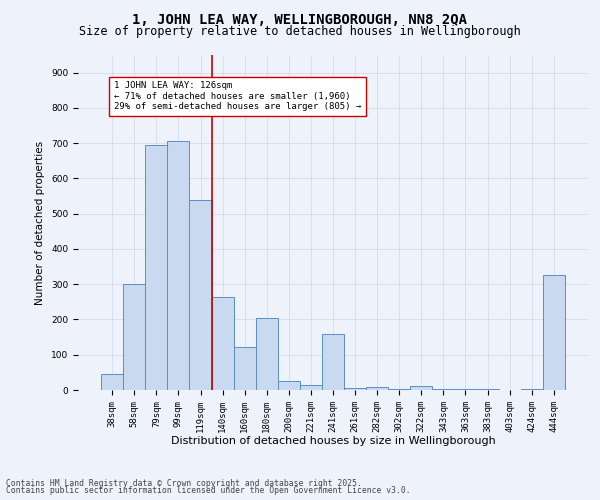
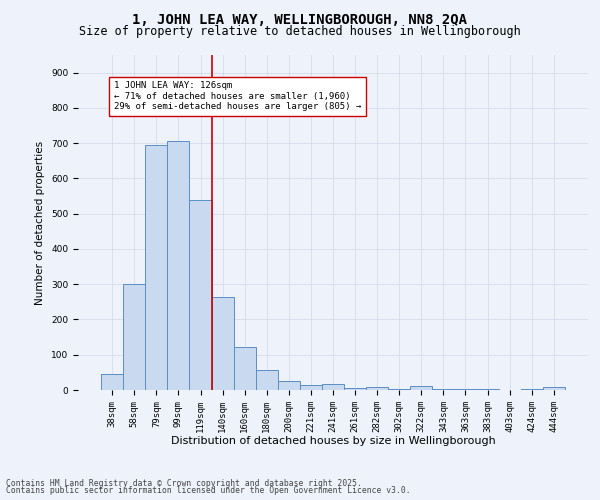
180sqm: 205 -> 58
241sqm: 160 -> 18
444sqm: 325 -> 8
